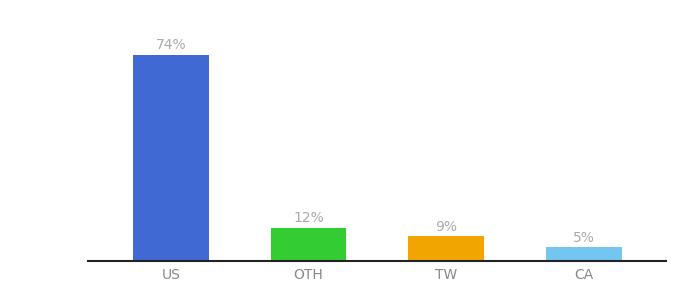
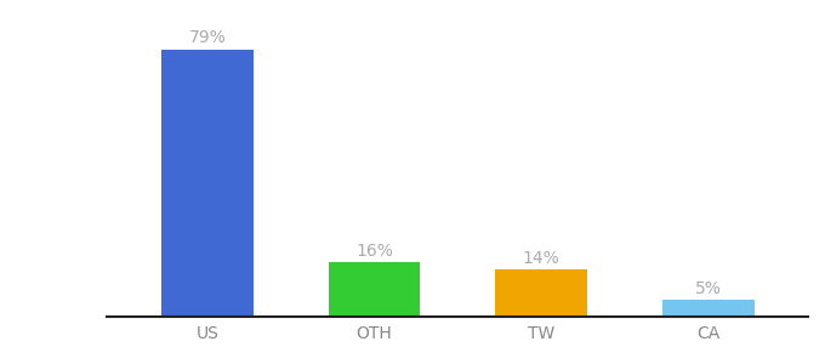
US: 74% -> 79%
OTH: 12% -> 16%
TW: 9% -> 14%
